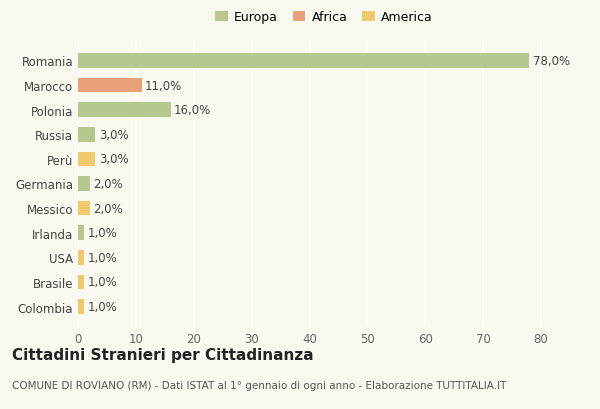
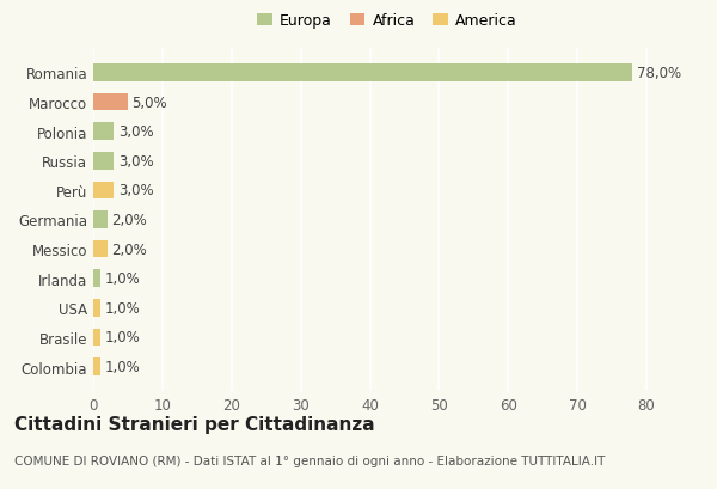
Marocco: 11,0% -> 5,0%
Polonia: 16,0% -> 3,0%
